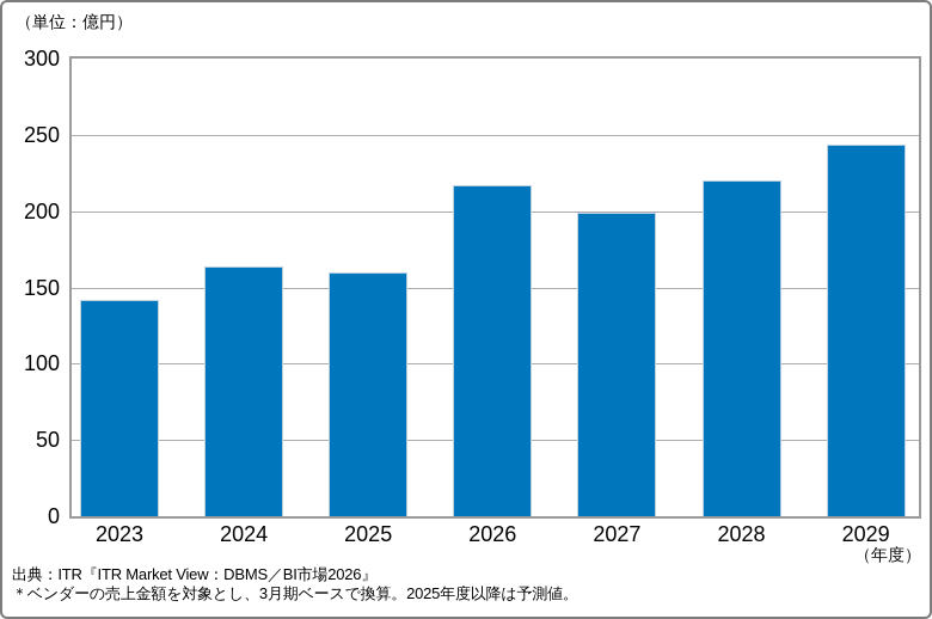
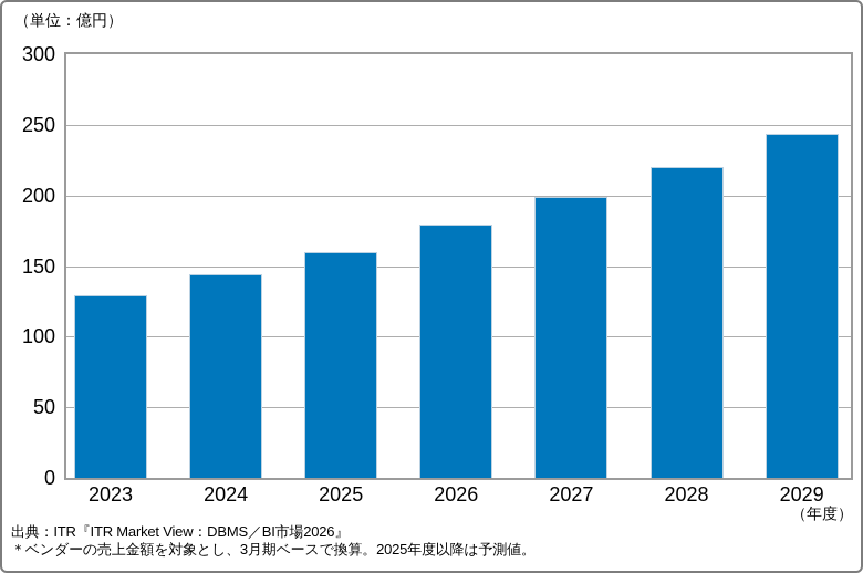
2023: 142 -> 129
2024: 164 -> 144
2026: 217 -> 179
